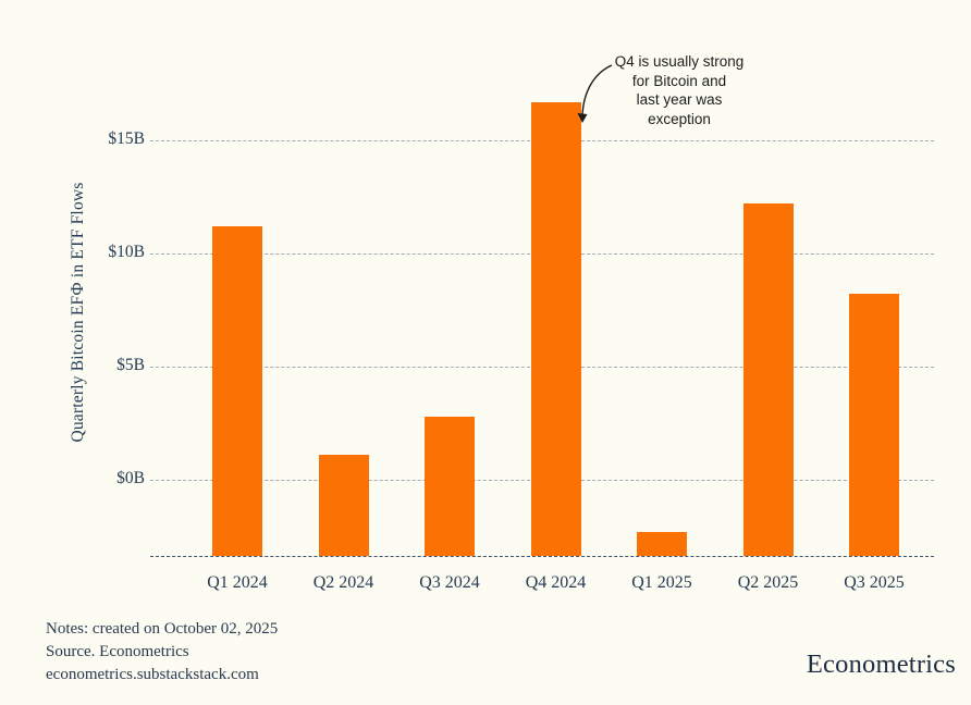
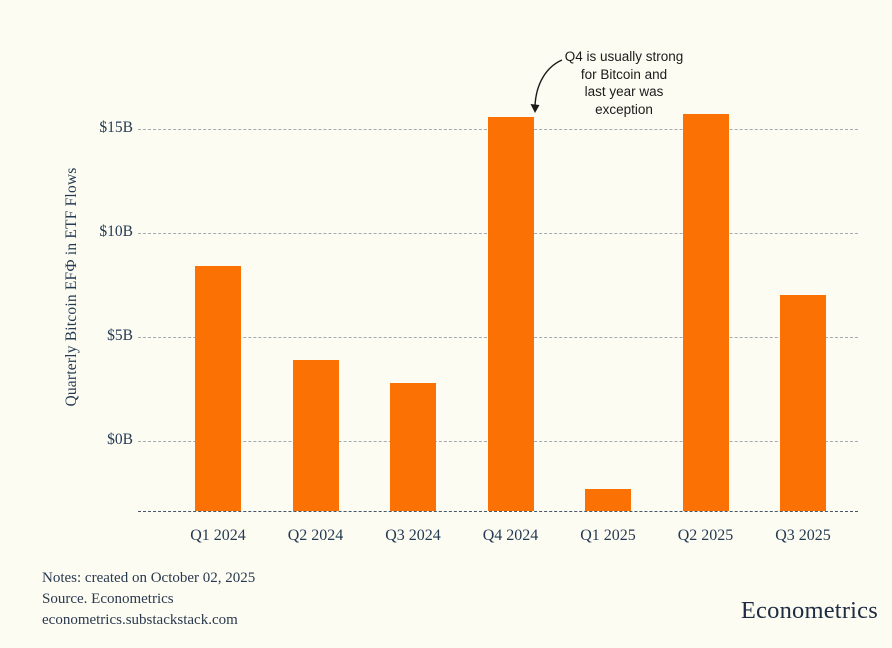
Q1 2024: $11.2B -> $8.4B
Q2 2024: $1.1B -> $3.9B
Q4 2024: $16.7B -> $15.6B
Q2 2025: $12.2B -> $15.7B
Q3 2025: $8.2B -> $7.0B
